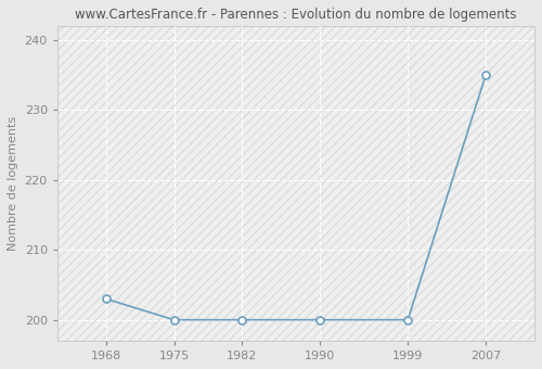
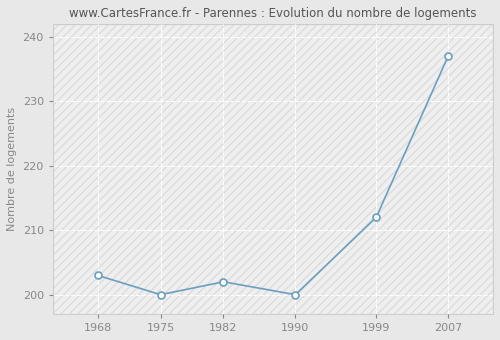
1982: 200 -> 202
1999: 200 -> 212
2007: 235 -> 237
